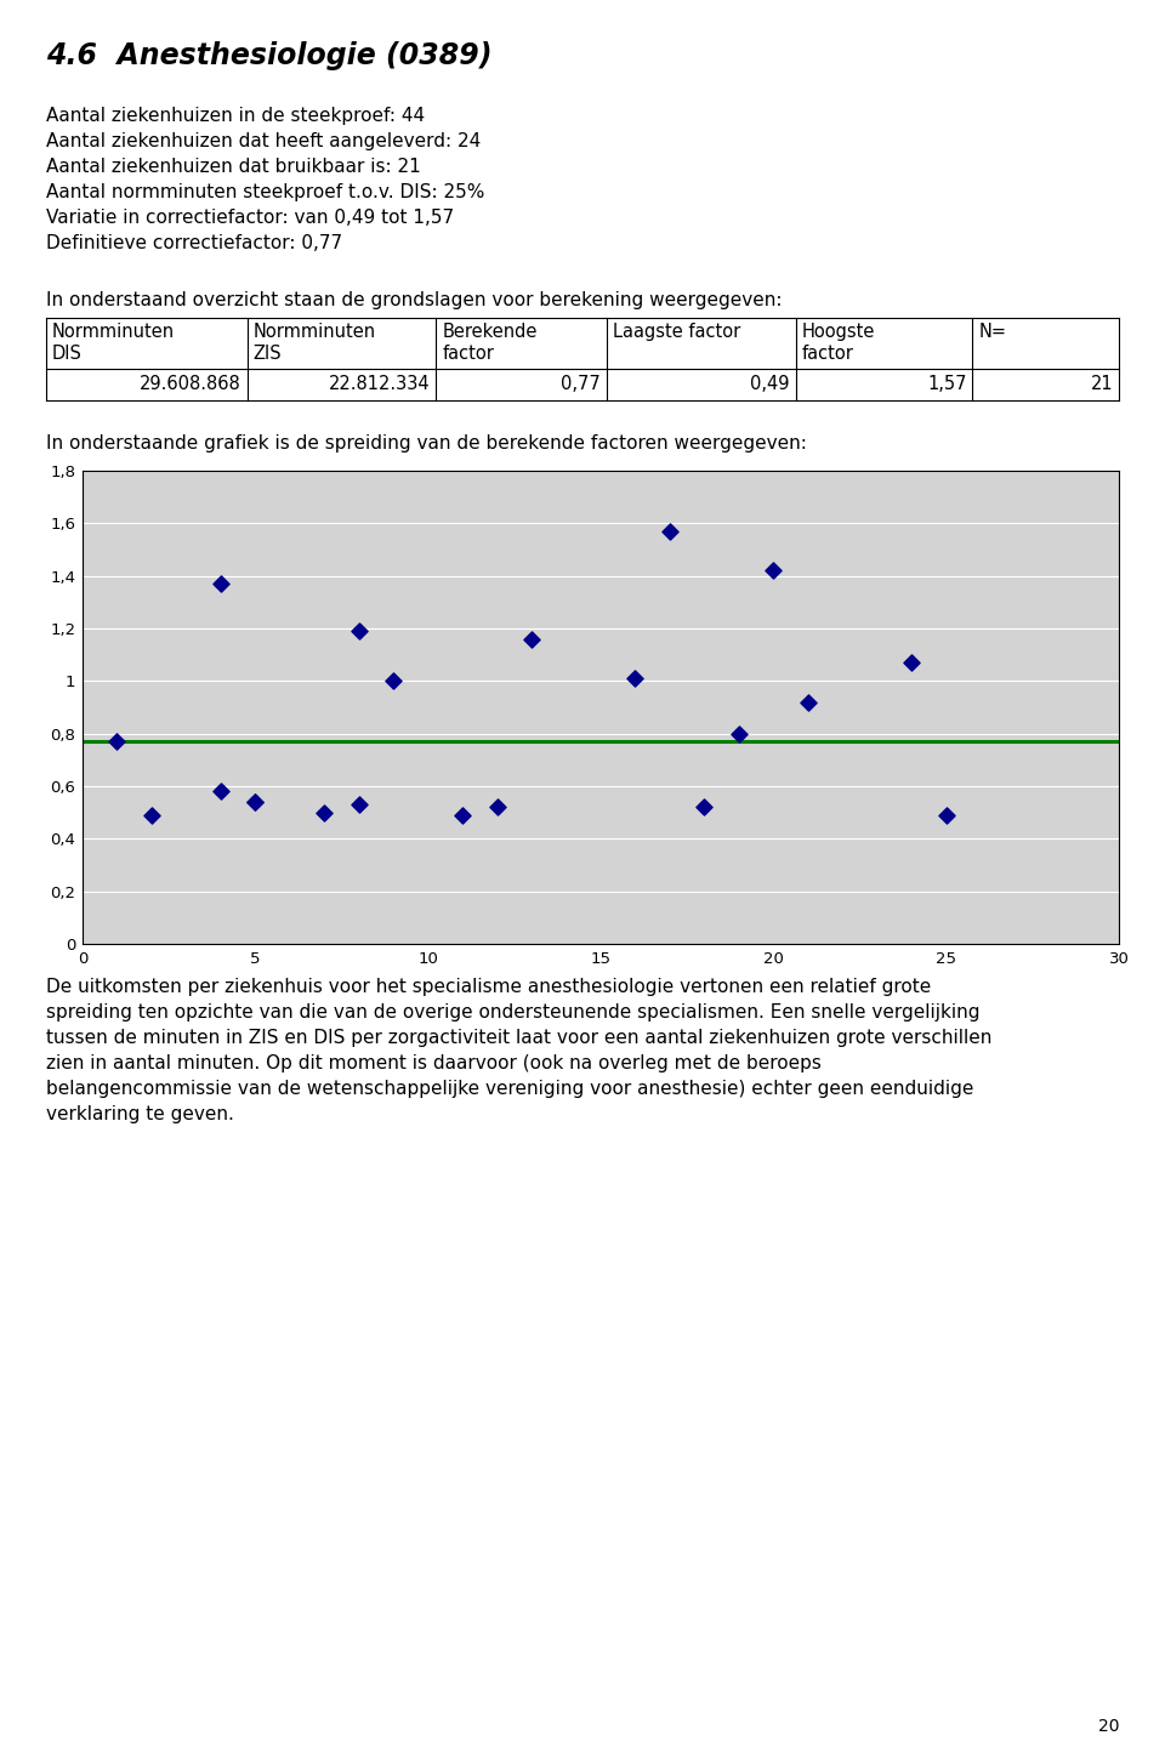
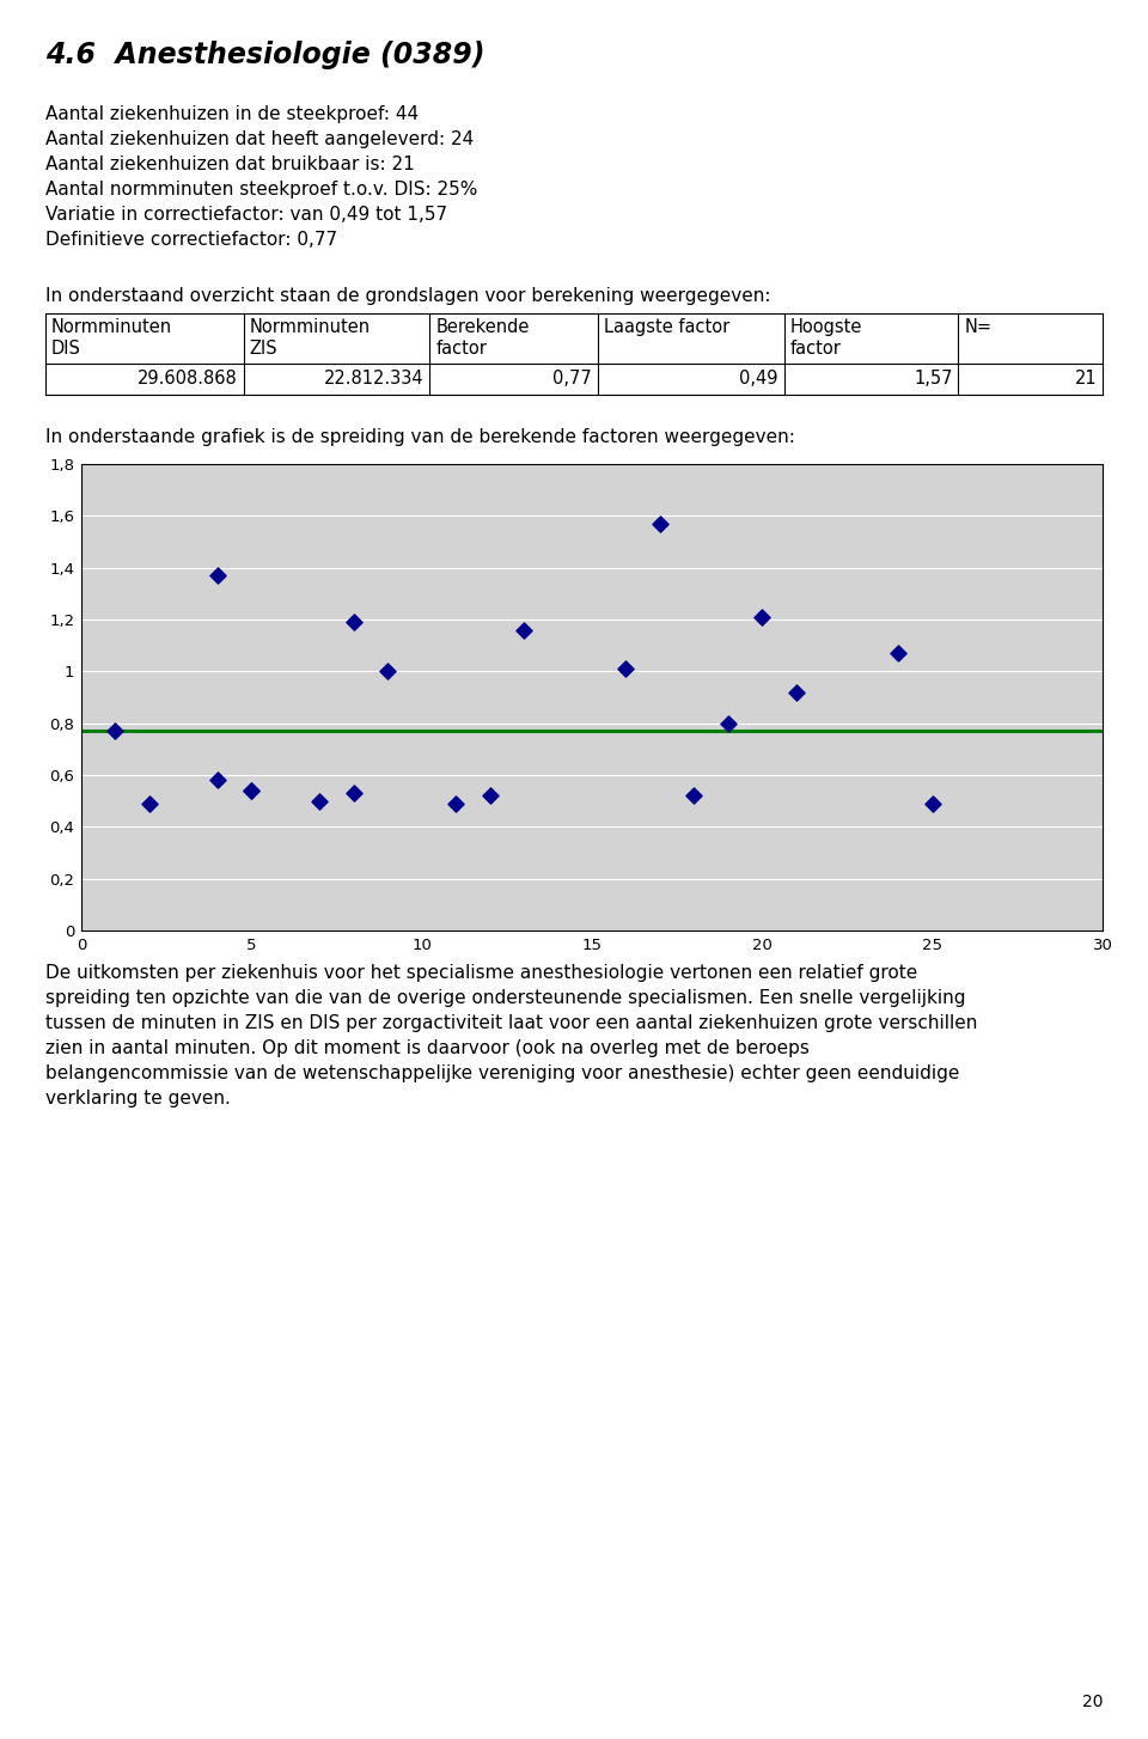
20: 1,42 -> 1,21
